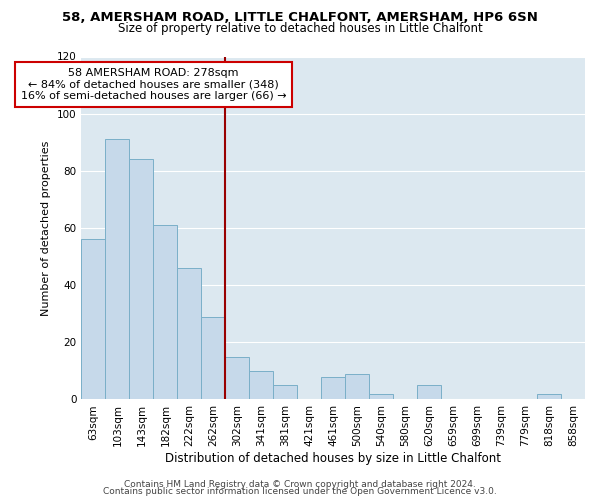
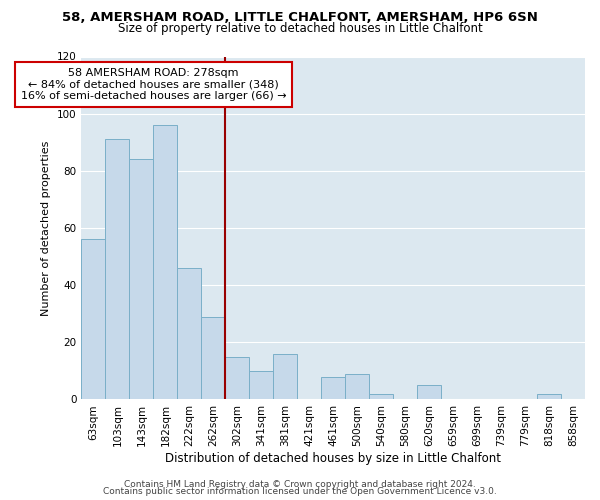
182sqm: 61 -> 96
381sqm: 5 -> 16
